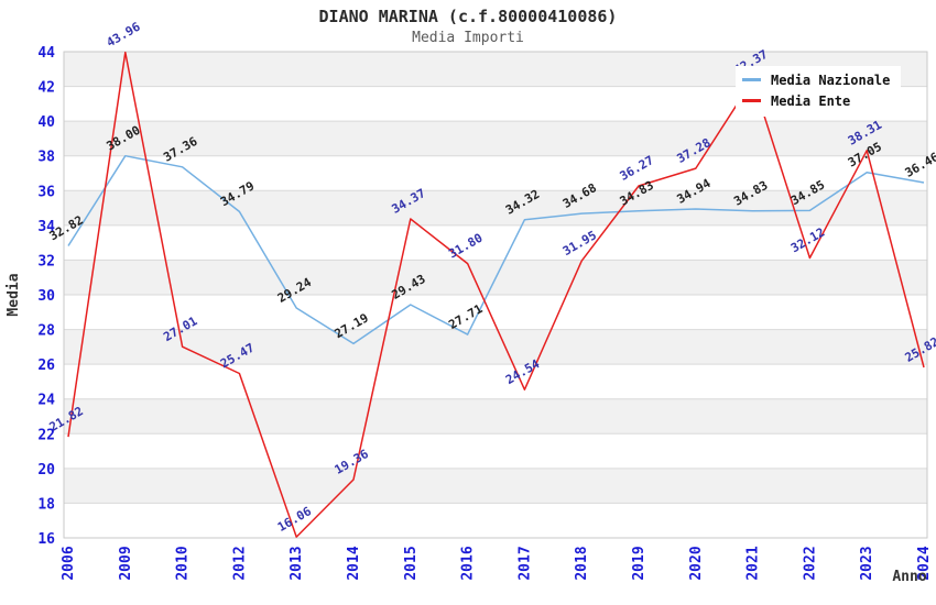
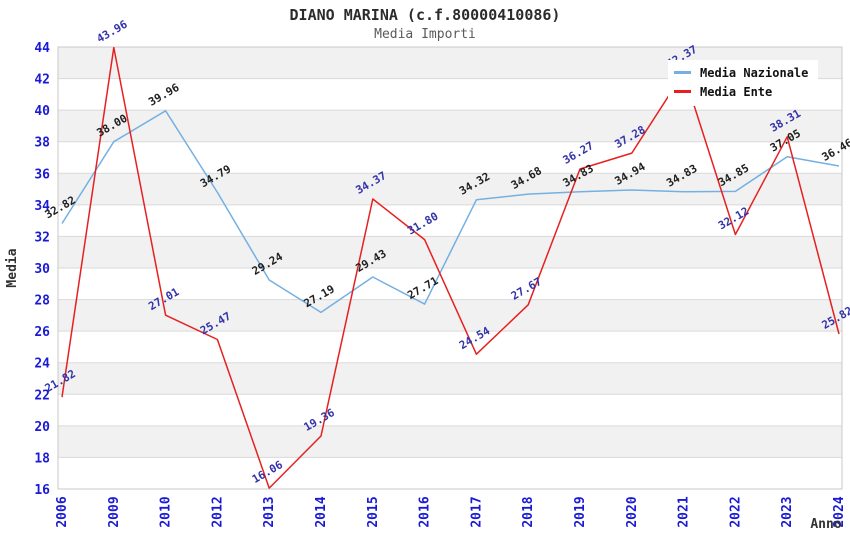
Media Nazionale/2010: 37.36 -> 39.96
Media Ente/2018: 31.95 -> 27.67
